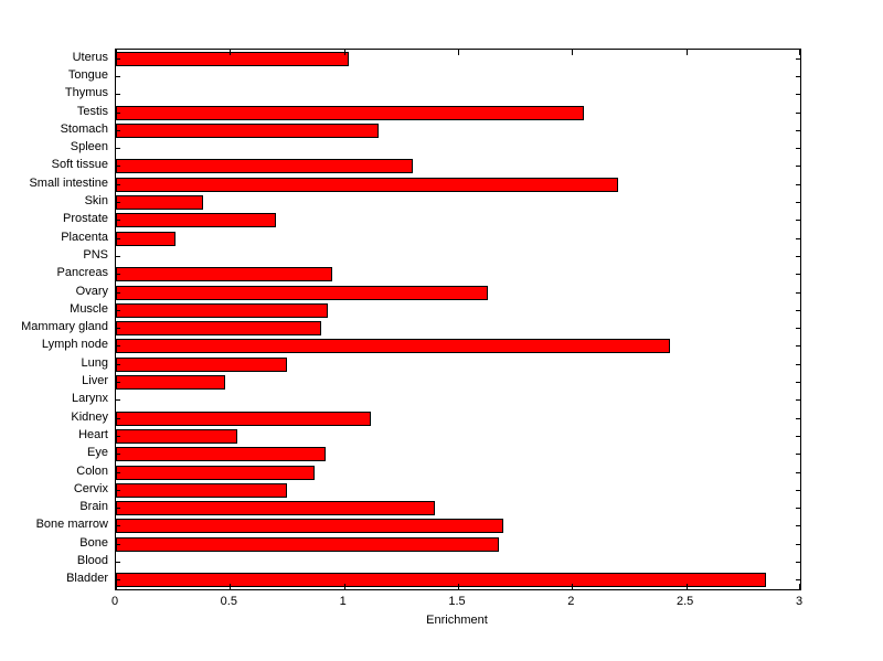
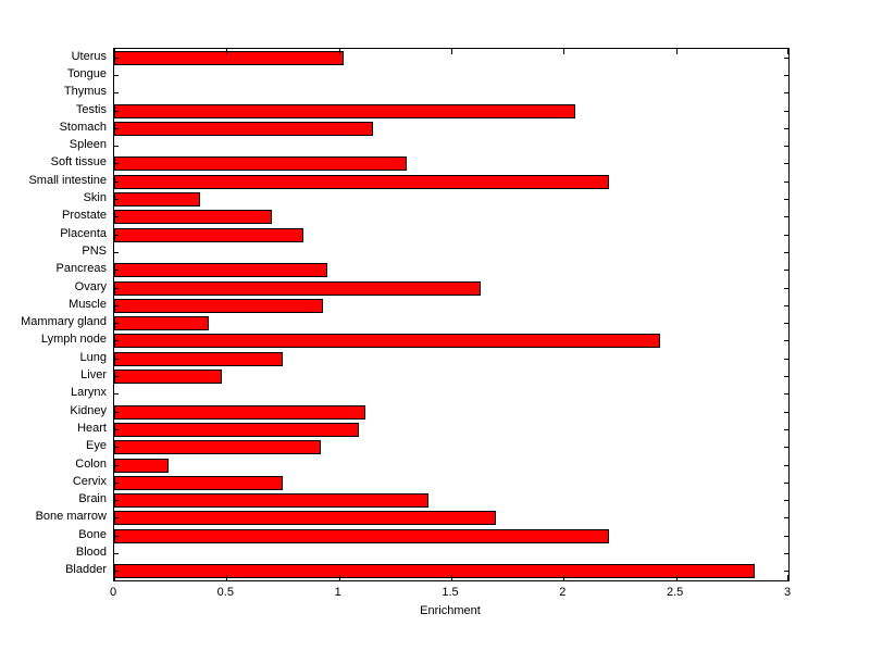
Placenta: 0.26 -> 0.84
Mammary gland: 0.90 -> 0.42
Heart: 0.53 -> 1.09
Colon: 0.87 -> 0.24
Bone: 1.68 -> 2.20
